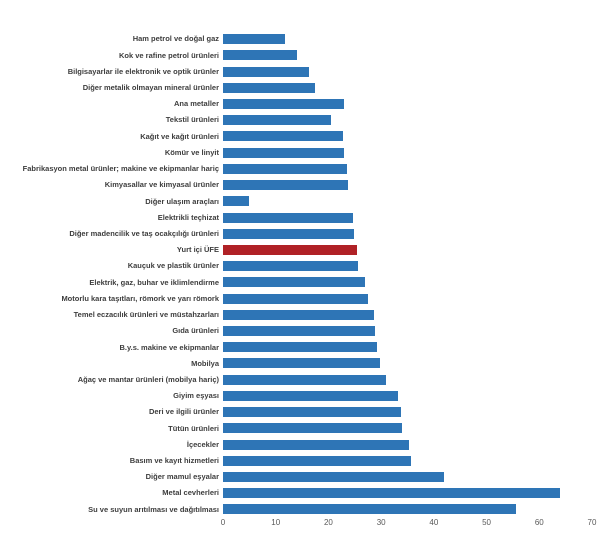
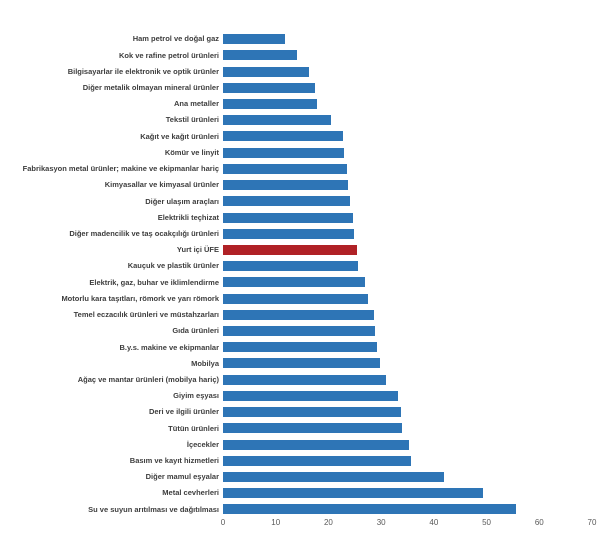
Ana metaller: 23 -> 18
Diğer ulaşım araçları: 5 -> 24
Metal cevherleri: 64 -> 49
